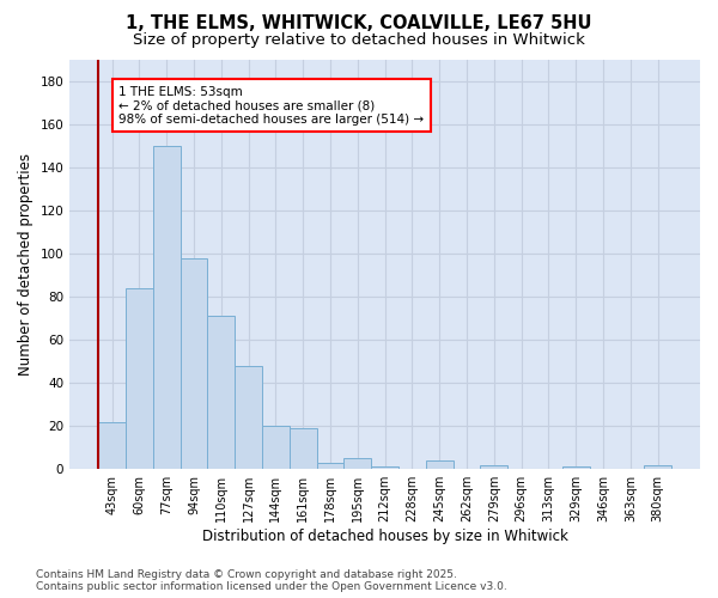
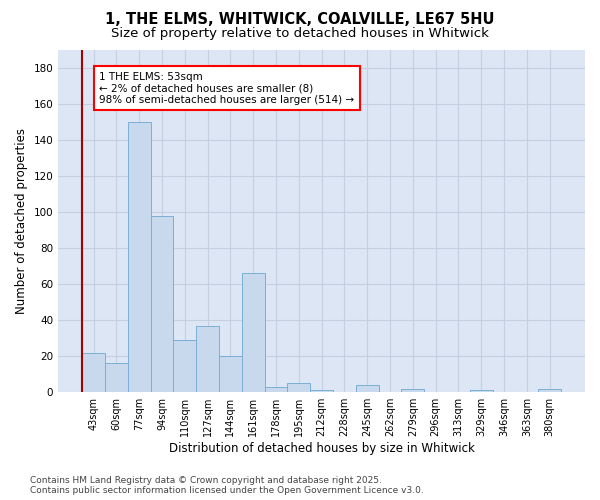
60sqm: 84 -> 16
110sqm: 71 -> 29
127sqm: 48 -> 37
161sqm: 19 -> 66
